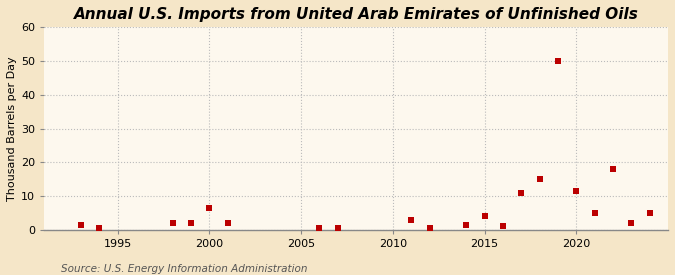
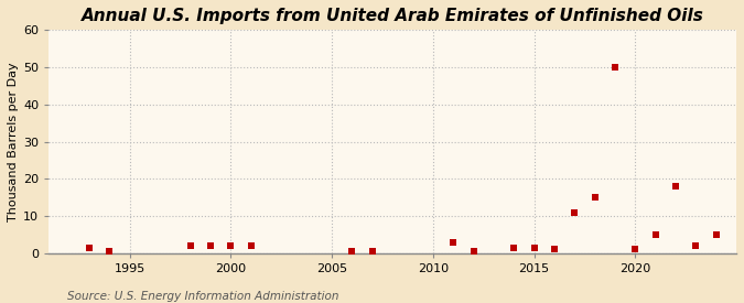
2000: 6.5 -> 2.0
2015: 4.0 -> 1.5
2020: 11.5 -> 1.0
